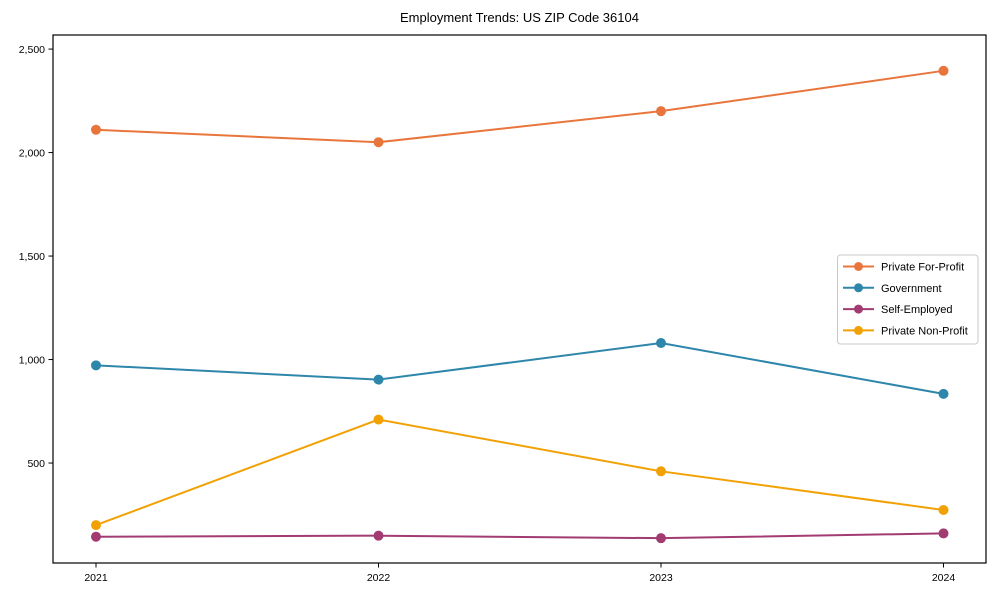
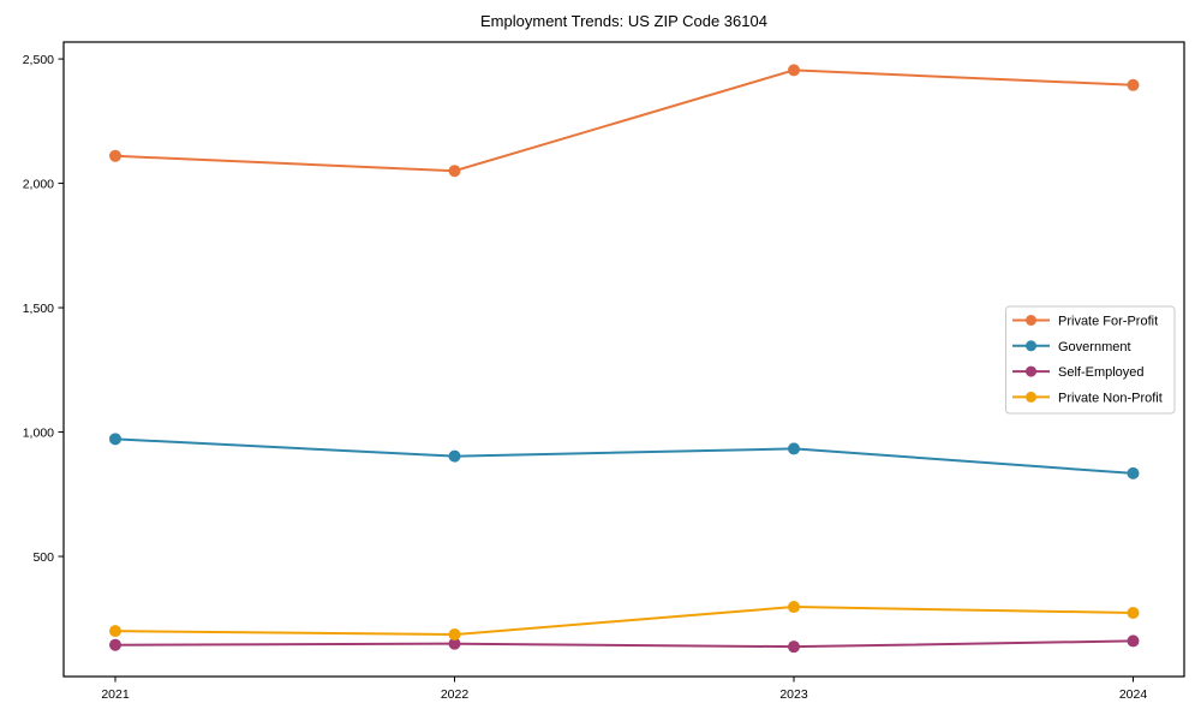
Private Non-Profit/2022: 710 -> 190
Private For-Profit/2023: 2200 -> 2460
Government/2023: 1080 -> 930
Private Non-Profit/2023: 460 -> 300
